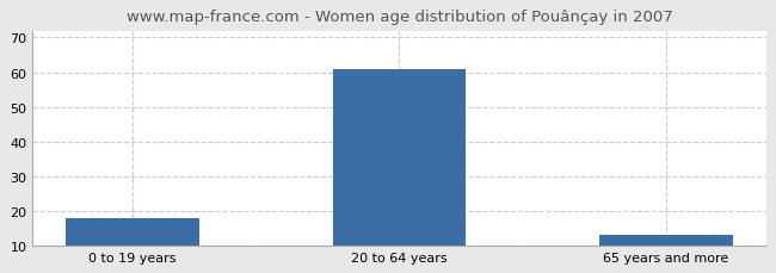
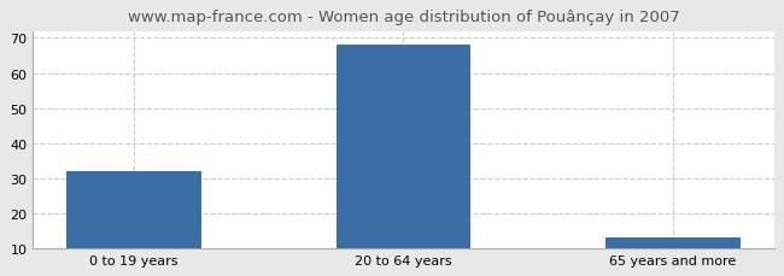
0 to 19 years: 18 -> 32
20 to 64 years: 61 -> 68
